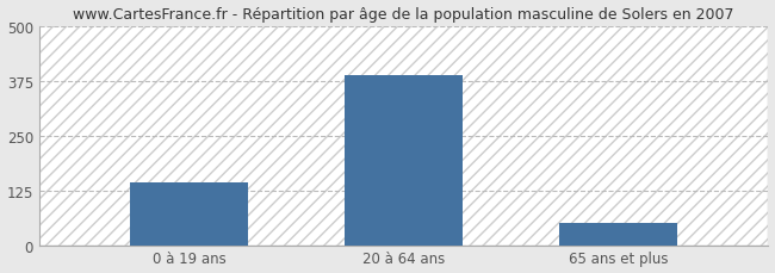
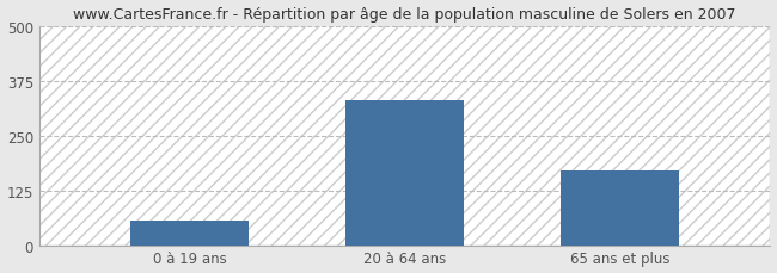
0 à 19 ans: 144 -> 55
20 à 64 ans: 388 -> 330
65 ans et plus: 50 -> 170
